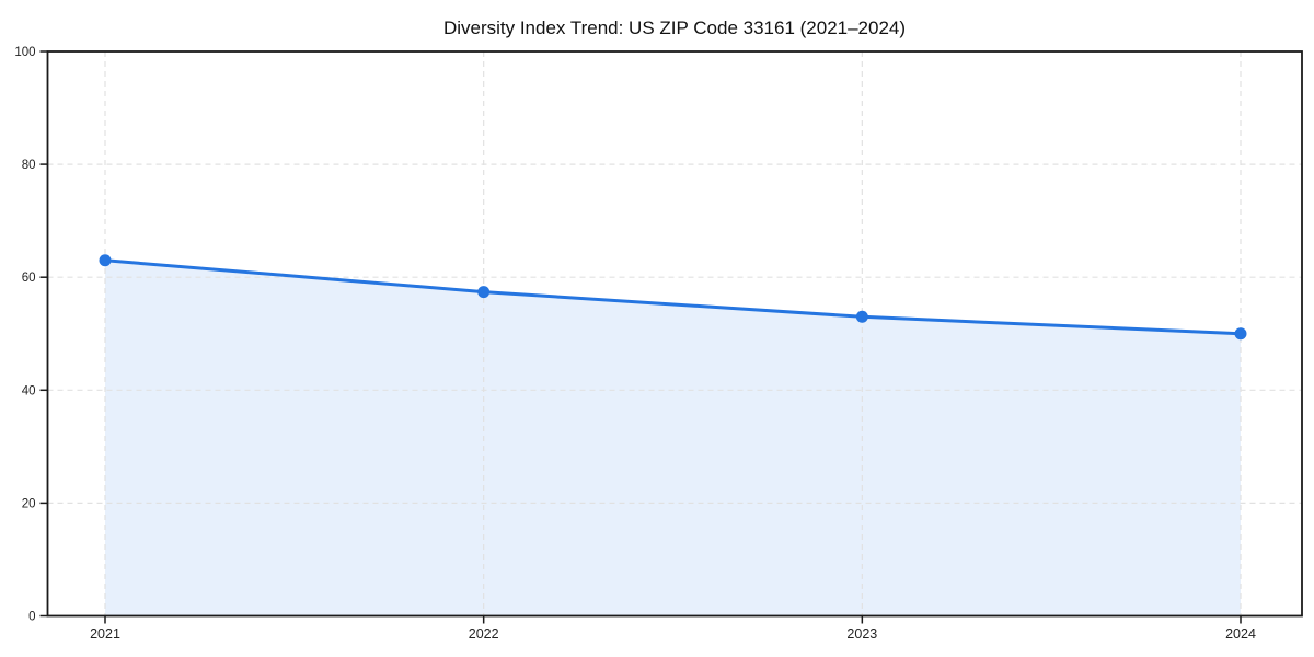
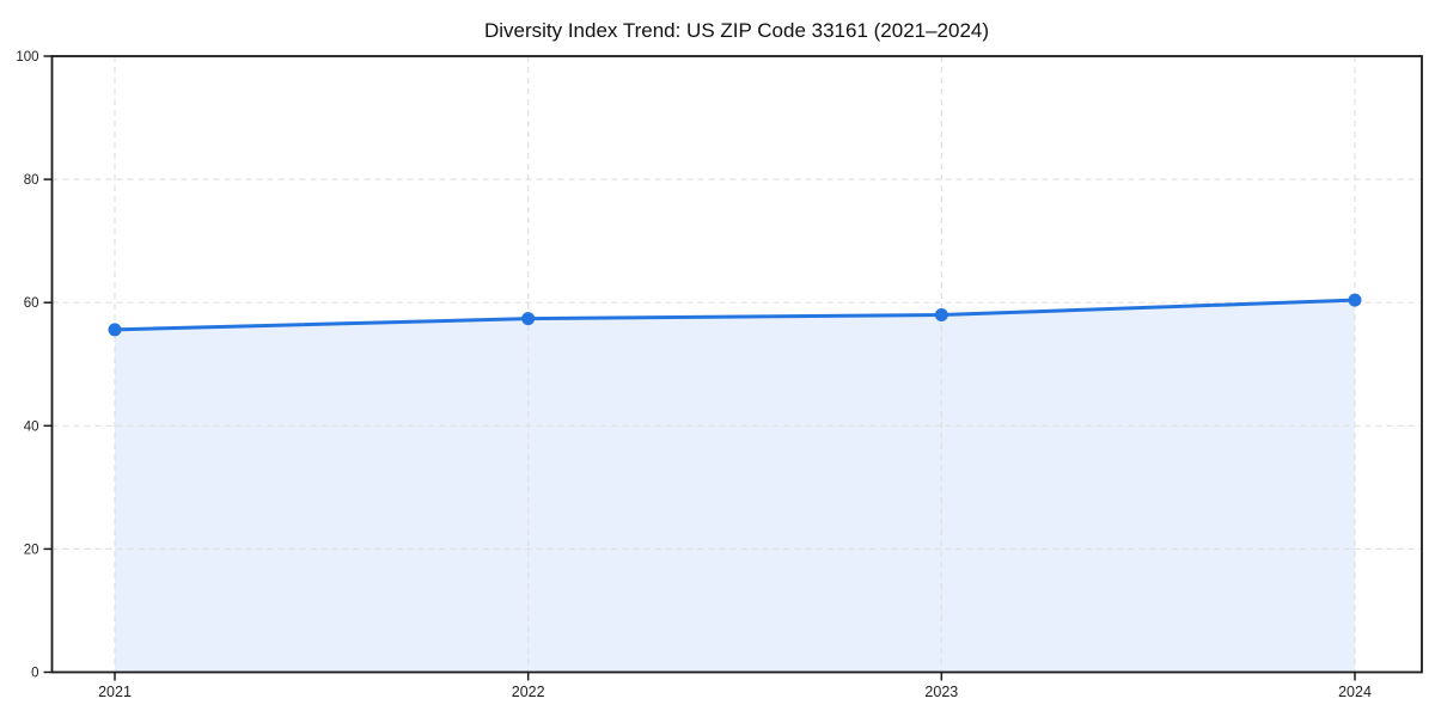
2021: 63 -> 56
2023: 53 -> 58
2024: 50 -> 60
